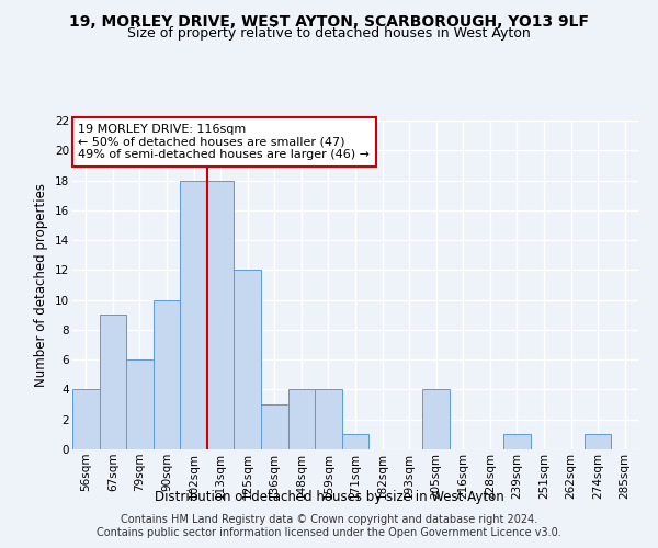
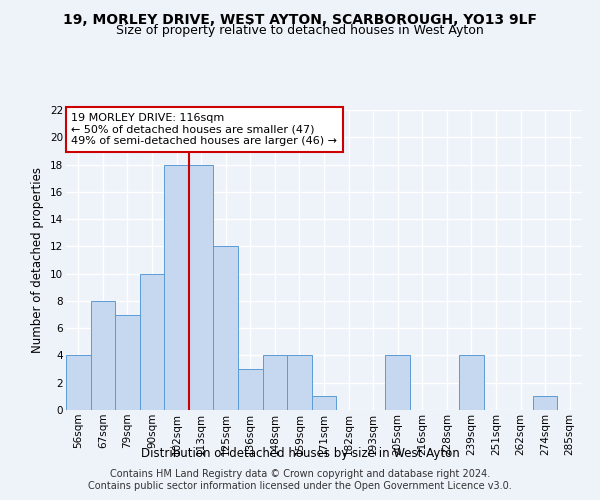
67sqm: 9 -> 8
79sqm: 6 -> 7
239sqm: 1 -> 4
